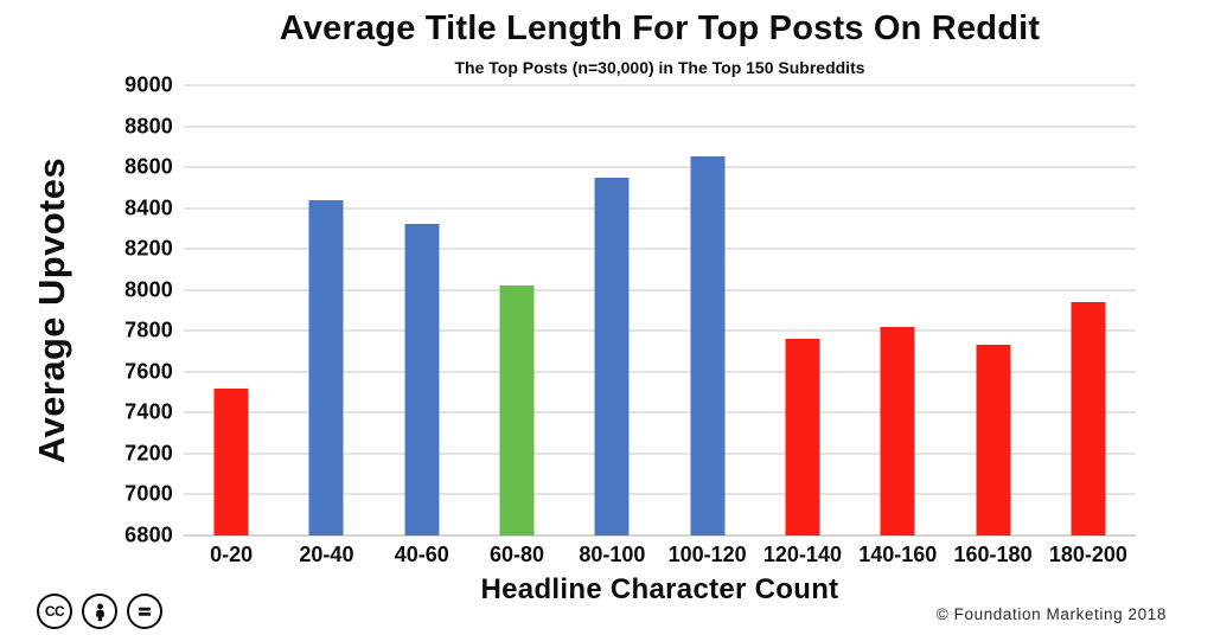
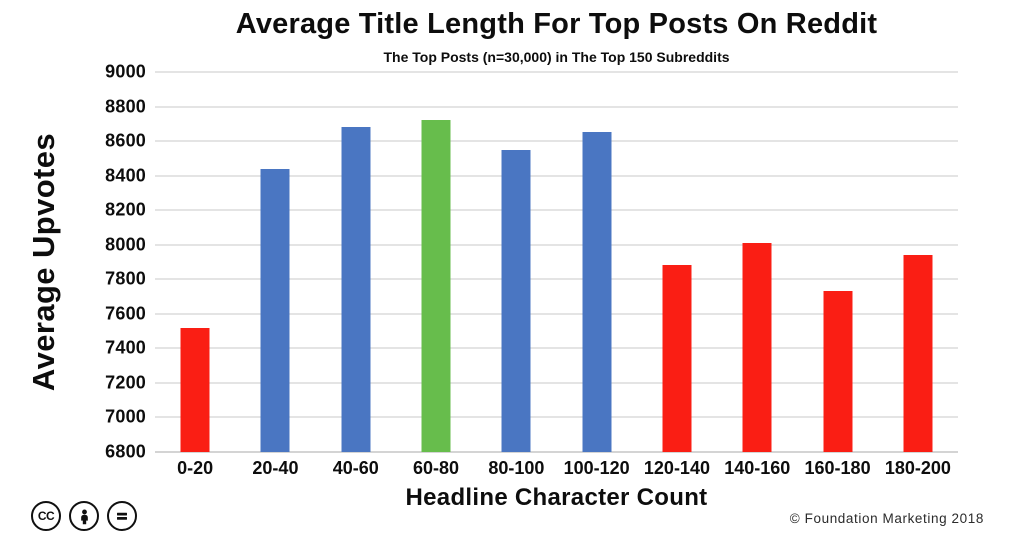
40-60: 8320 -> 8680
60-80: 8020 -> 8720
120-140: 7760 -> 7880
140-160: 7820 -> 8010
